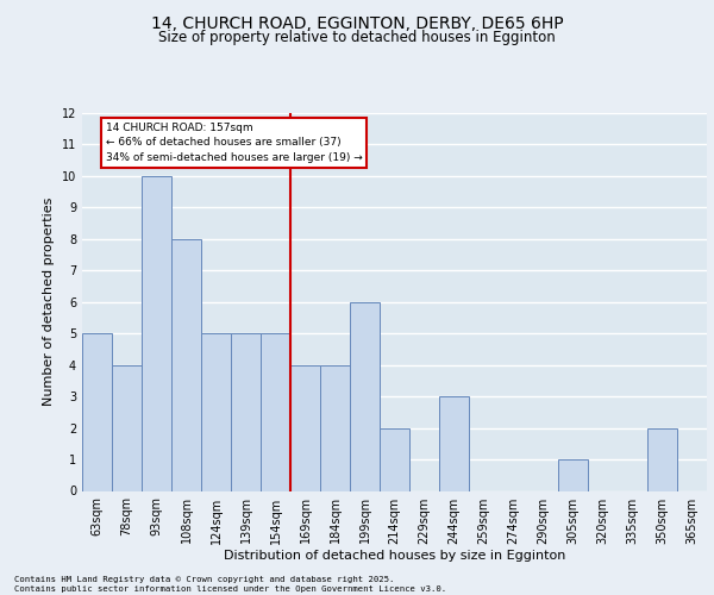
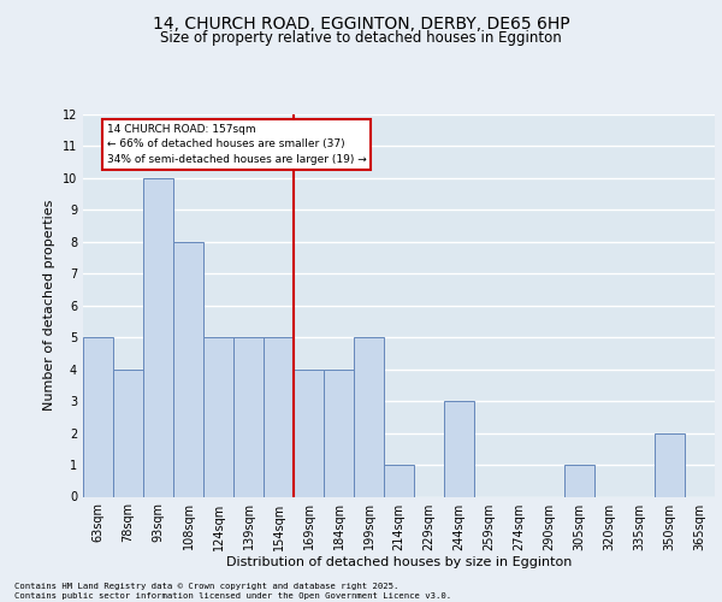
199sqm: 6 -> 5
214sqm: 2 -> 1
